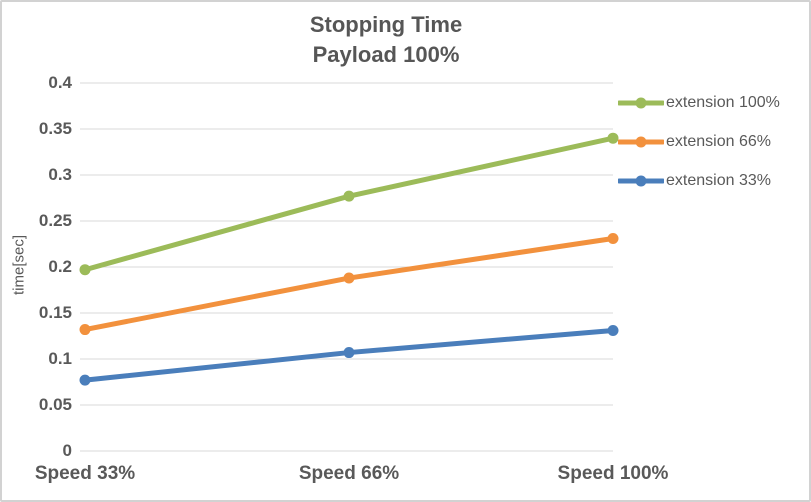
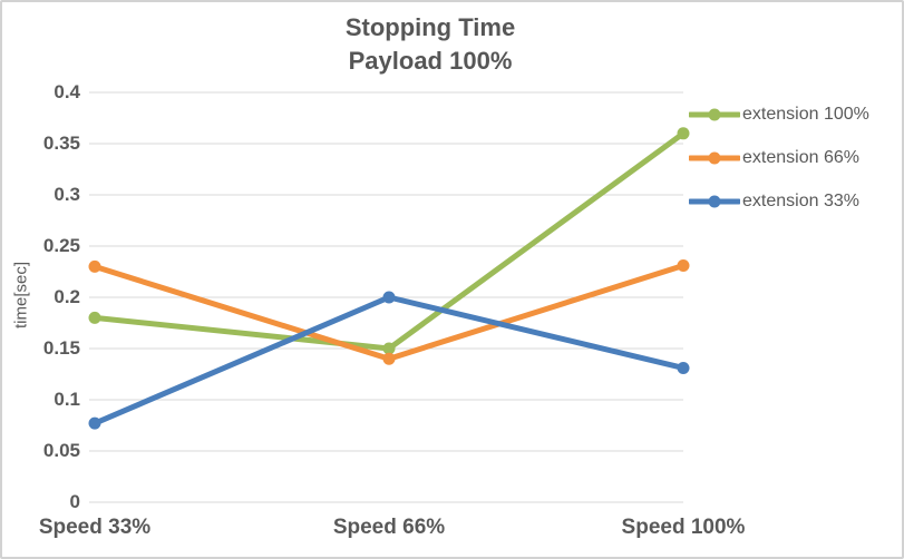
extension 100%/Speed 33%: 0.20 -> 0.18
extension 66%/Speed 33%: 0.13 -> 0.23
extension 100%/Speed 66%: 0.28 -> 0.15
extension 66%/Speed 66%: 0.19 -> 0.14
extension 33%/Speed 66%: 0.11 -> 0.20
extension 100%/Speed 100%: 0.34 -> 0.36
